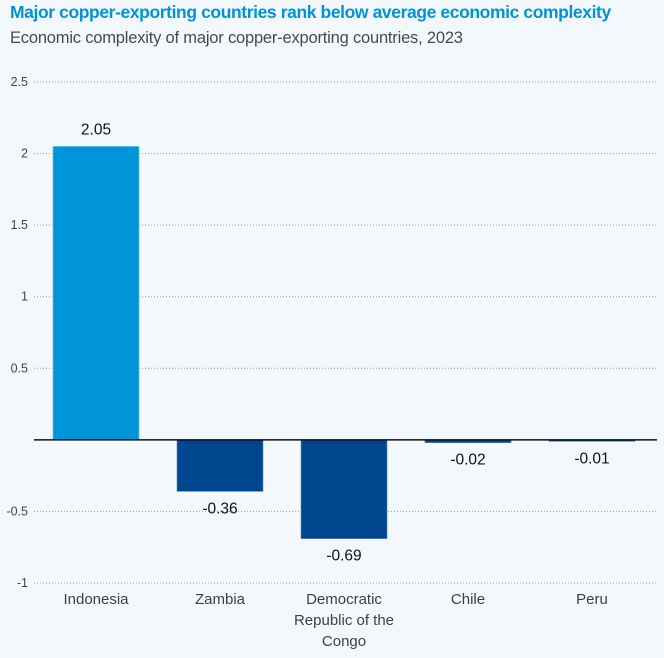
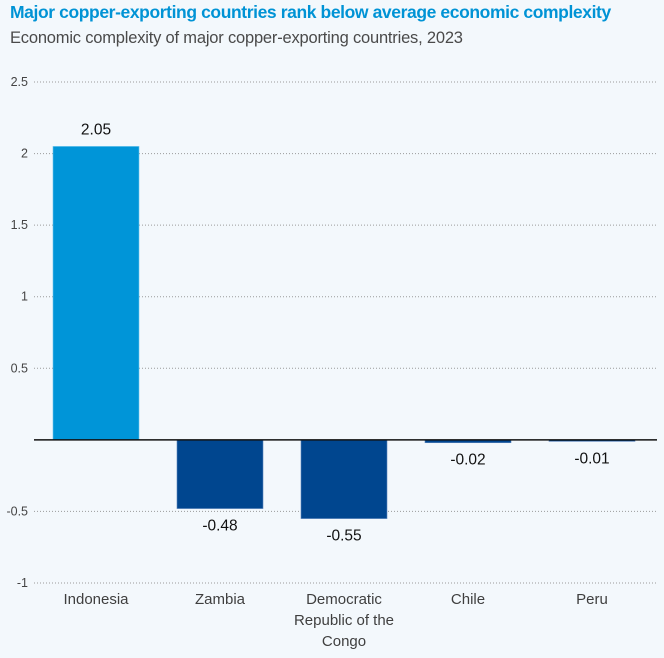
Zambia: -0.36 -> -0.48
Democratic Republic of the Congo: -0.69 -> -0.55
